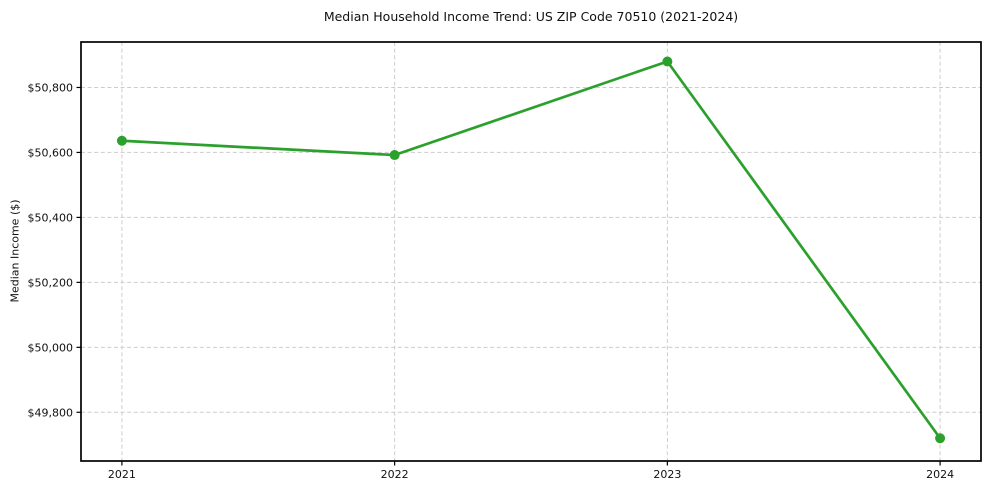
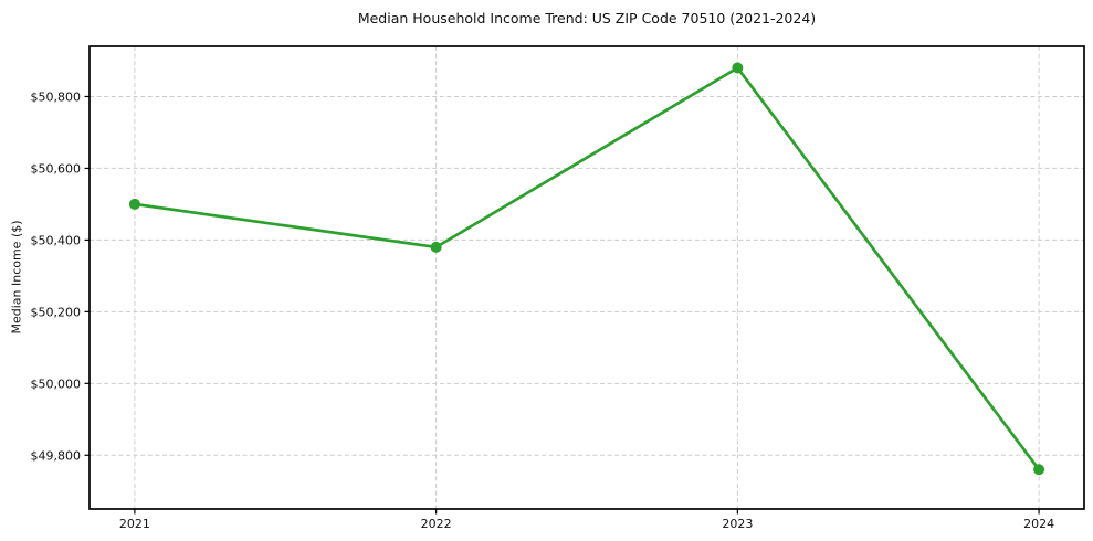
2021: $50640 -> $50500
2022: $50590 -> $50380
2024: $49720 -> $49760
